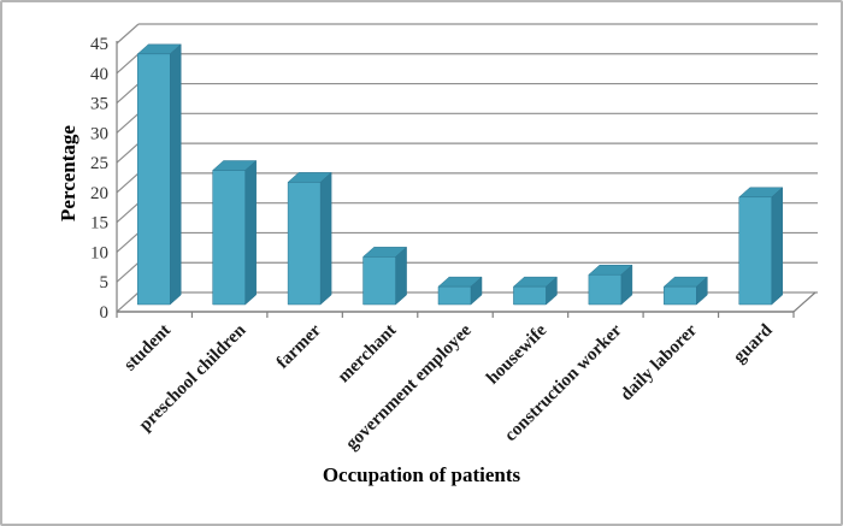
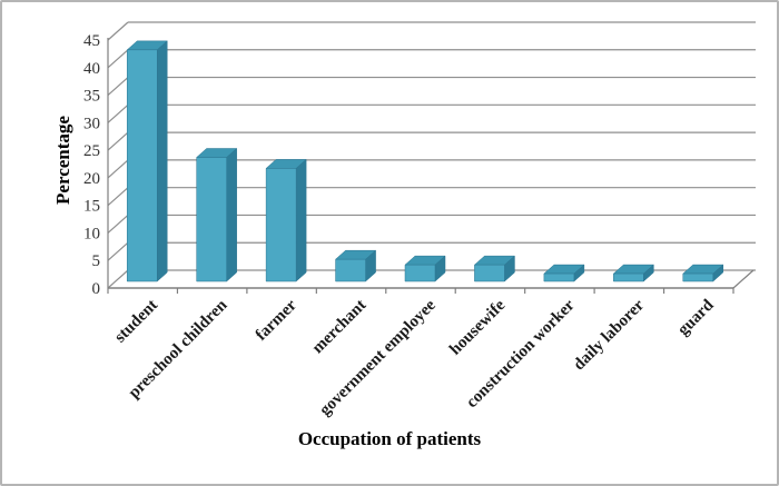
merchant: 8 -> 4
construction worker: 5 -> 1
daily laborer: 3 -> 1
guard: 18 -> 1
